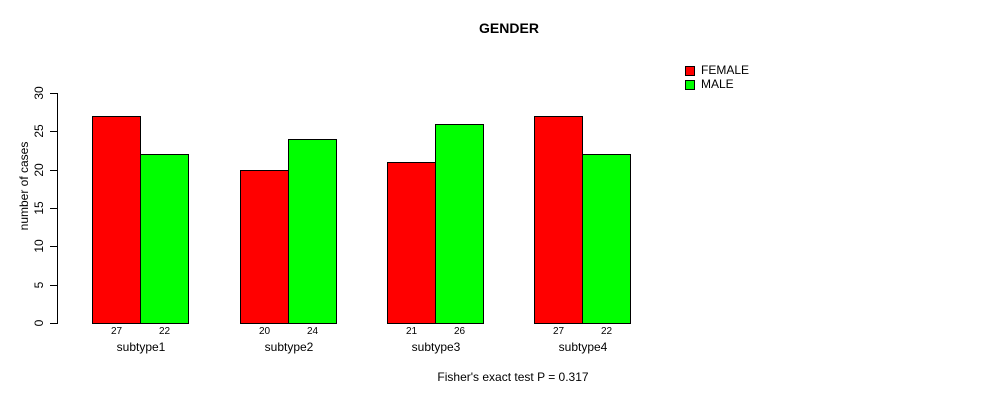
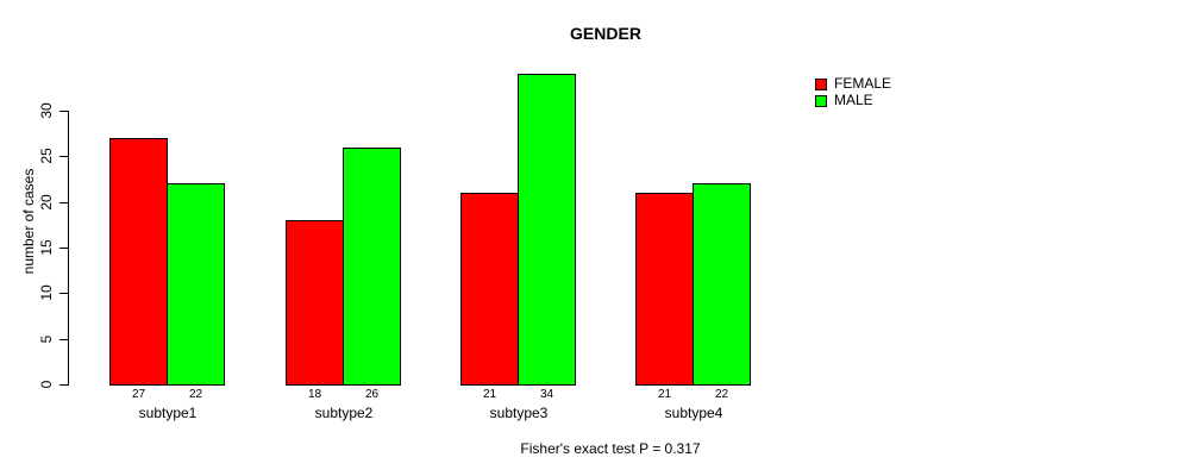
FEMALE/subtype2: 20 -> 18
MALE/subtype2: 24 -> 26
MALE/subtype3: 26 -> 34
FEMALE/subtype4: 27 -> 21
